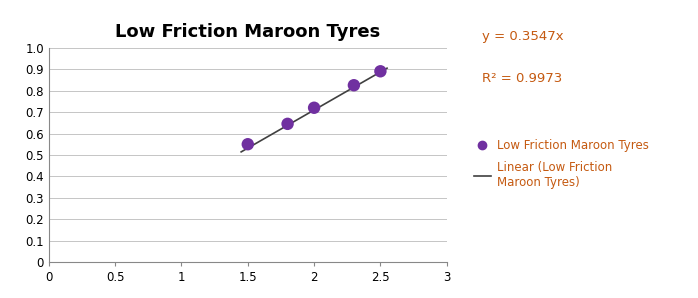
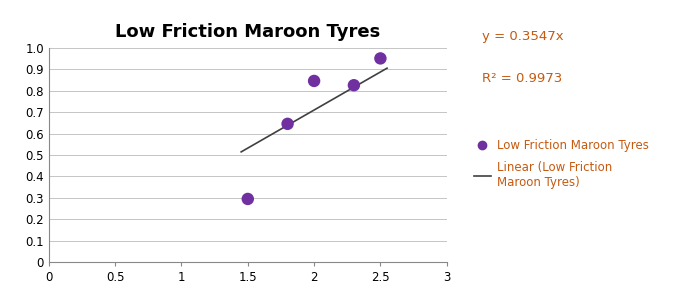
1.5: 0.550 -> 0.295
2: 0.720 -> 0.845
2.5: 0.890 -> 0.950
